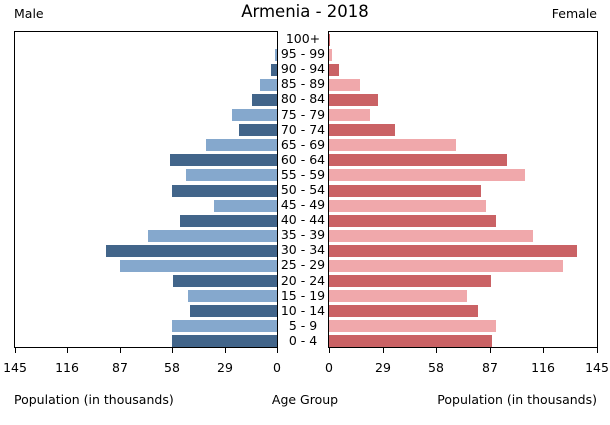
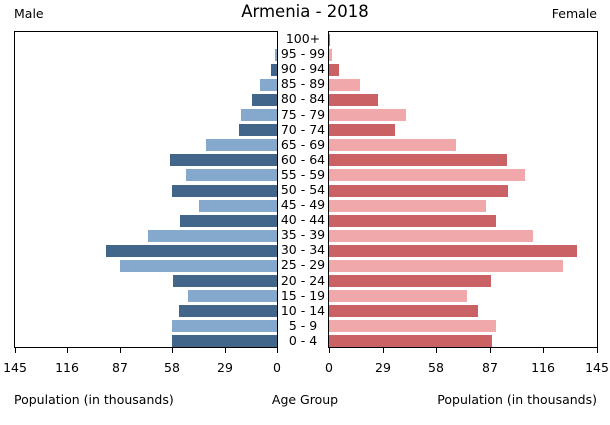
Male/75 - 79: 25 -> 20
Female/75 - 79: 22 -> 41
Female/50 - 54: 82 -> 97
Male/45 - 49: 35 -> 43
Male/10 - 14: 48 -> 54
